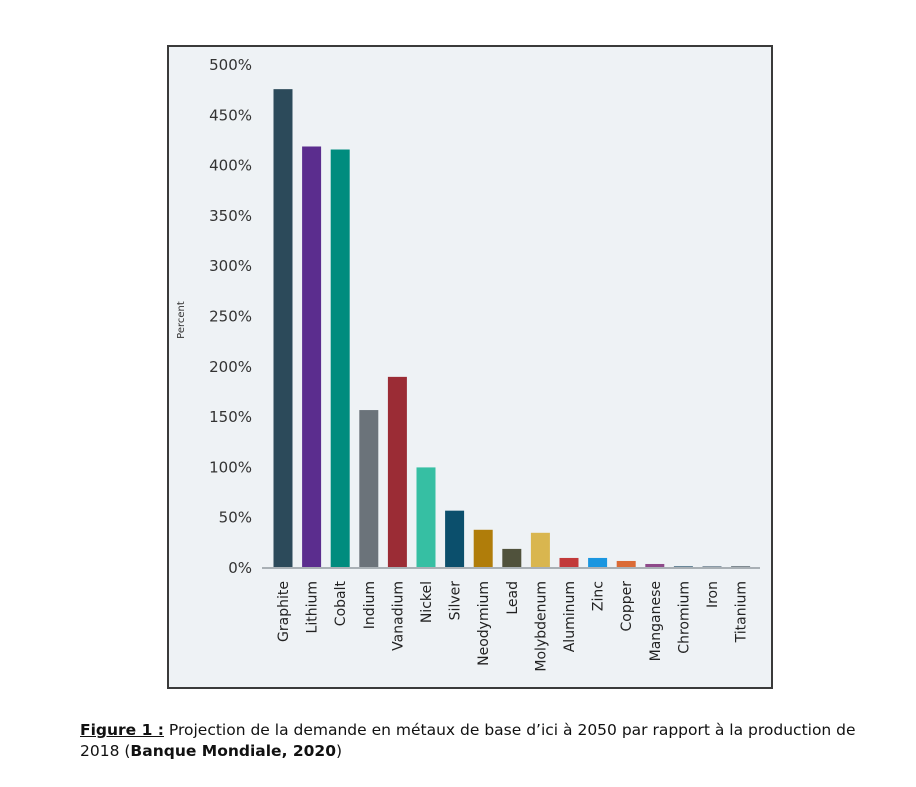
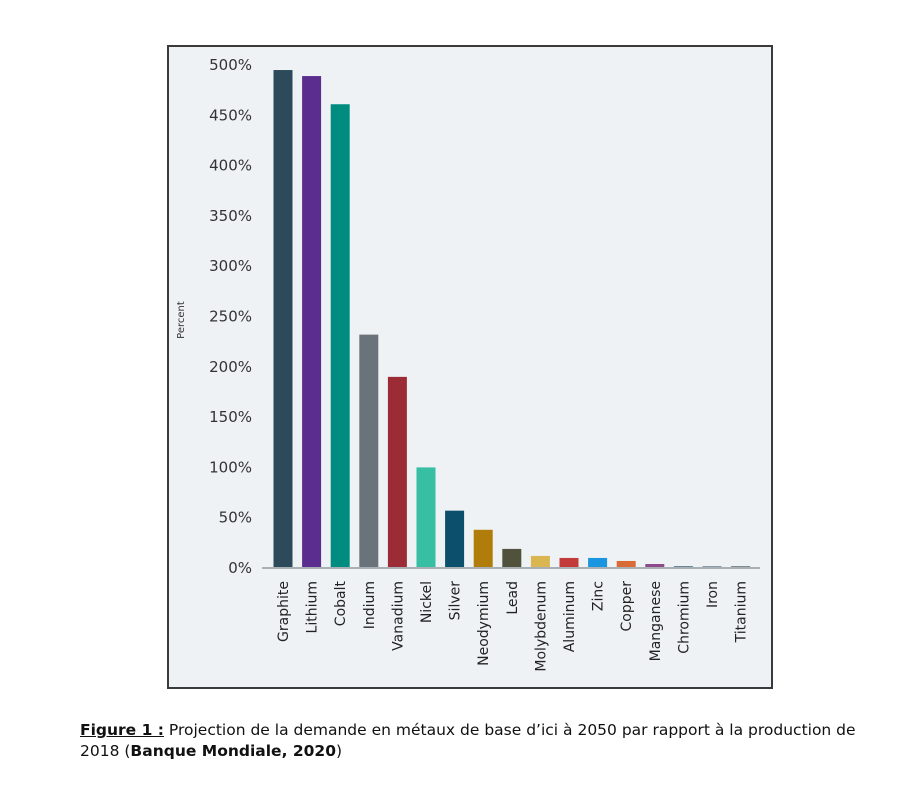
Graphite: 475% -> 494%
Lithium: 418% -> 488%
Cobalt: 415% -> 460%
Indium: 156% -> 231%
Molybdenum: 34% -> 11%
